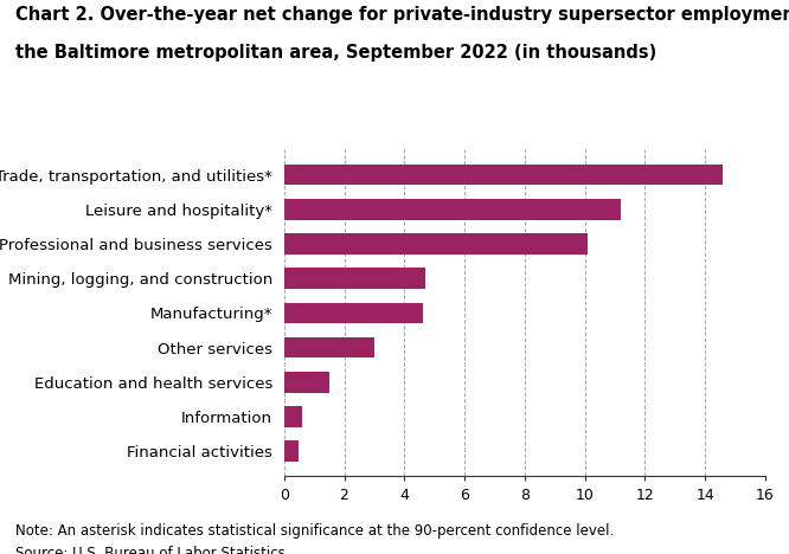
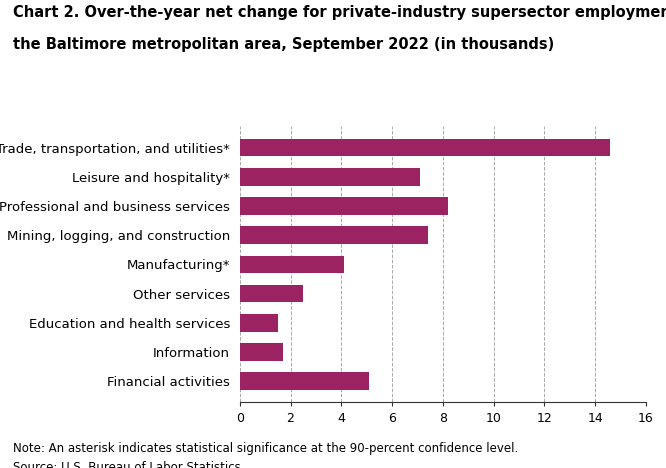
Leisure and hospitality*: 11.2 -> 7.1
Professional and business services: 10.1 -> 8.2
Mining, logging, and construction: 4.7 -> 7.4
Manufacturing*: 4.6 -> 4.1
Other services: 3.0 -> 2.5
Information: 0.6 -> 1.7
Financial activities: 0.5 -> 5.1
